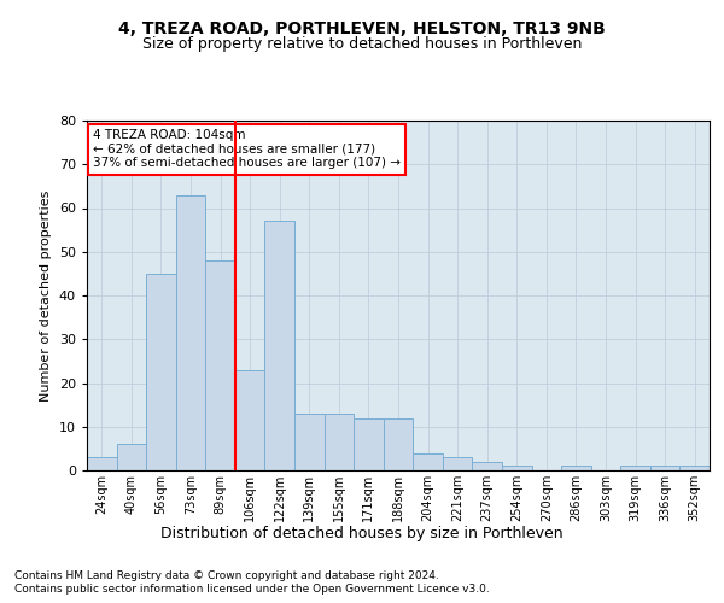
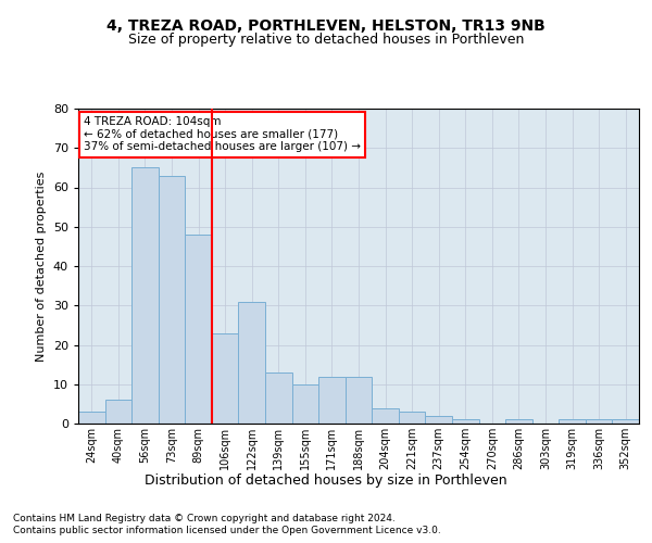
56sqm: 45 -> 65
122sqm: 57 -> 31
155sqm: 13 -> 10
